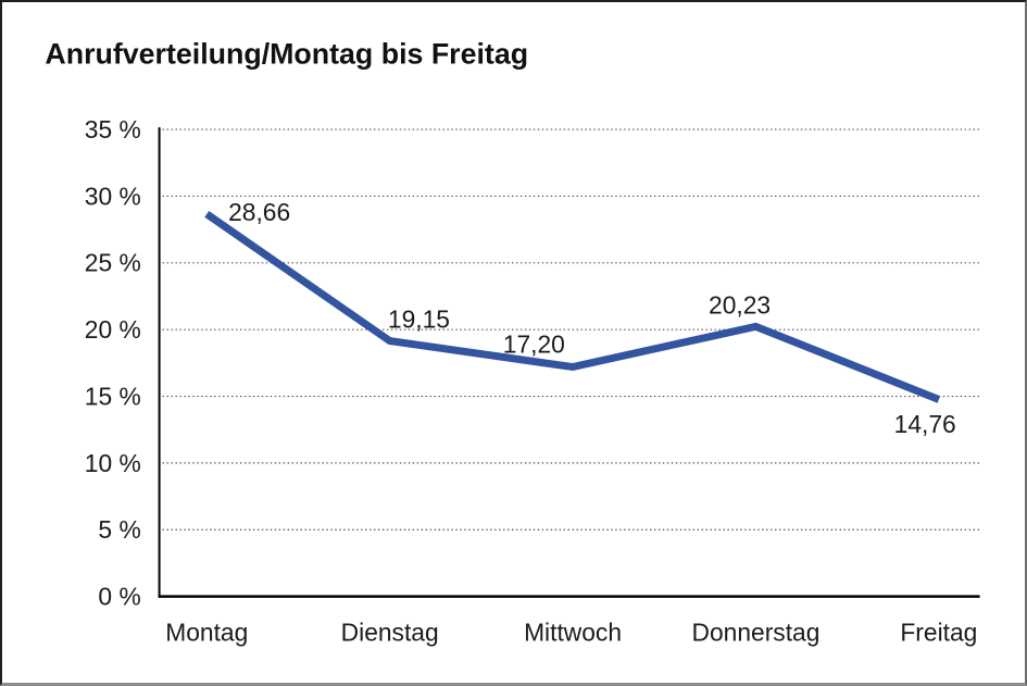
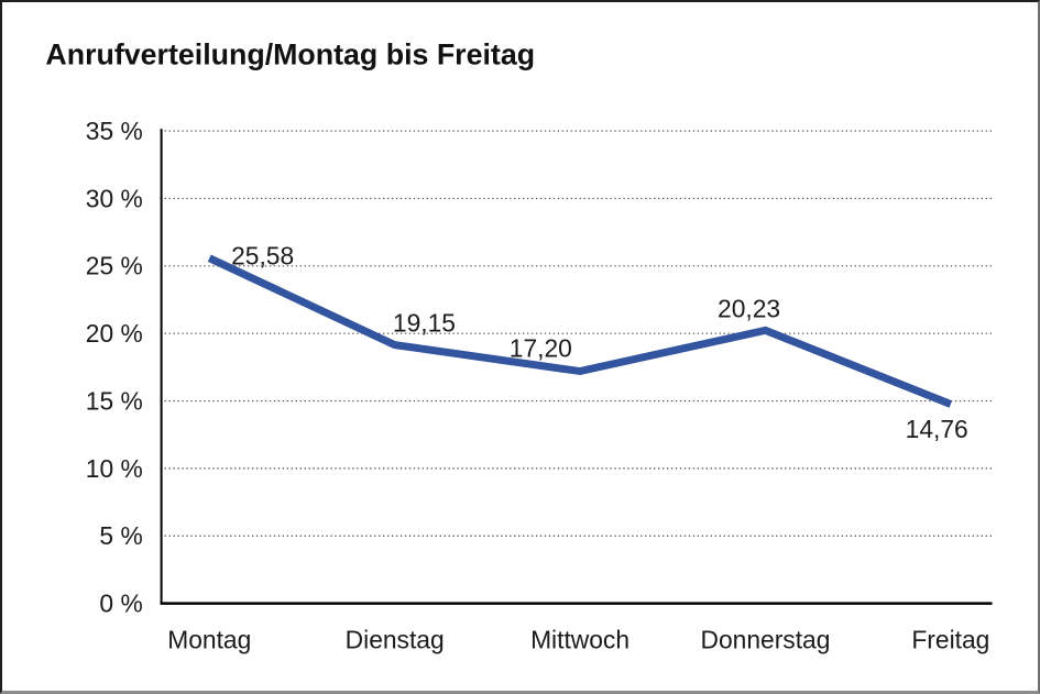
Montag: 28,66 -> 25,58
